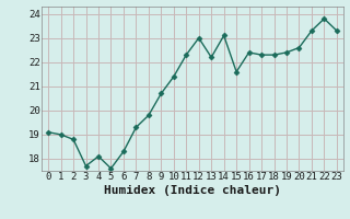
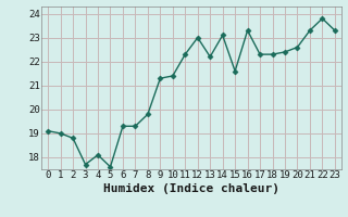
6: 18.3 -> 19.3
9: 20.7 -> 21.3
16: 22.4 -> 23.3
